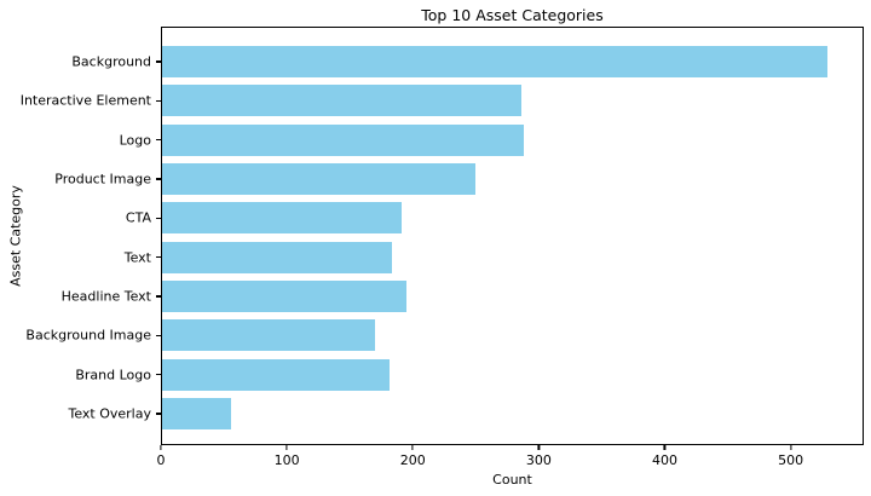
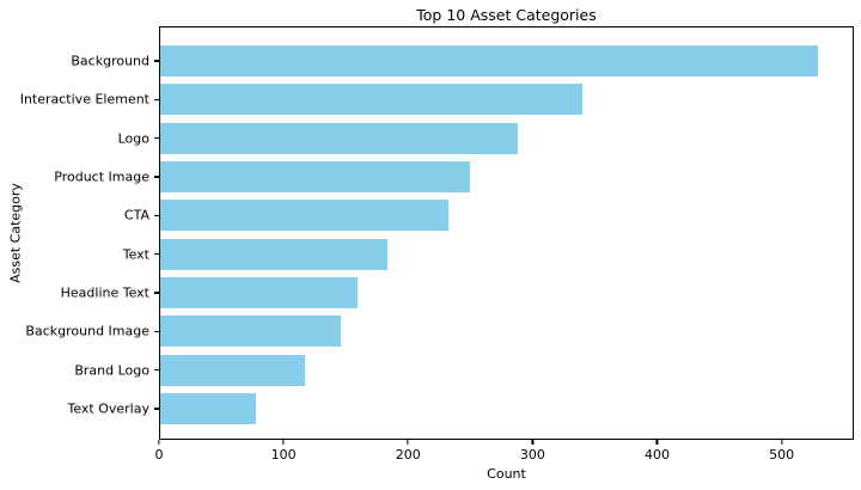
Interactive Element: 286 -> 340
CTA: 191 -> 232
Headline Text: 195 -> 159
Background Image: 170 -> 146
Brand Logo: 181 -> 117
Text Overlay: 55 -> 77
